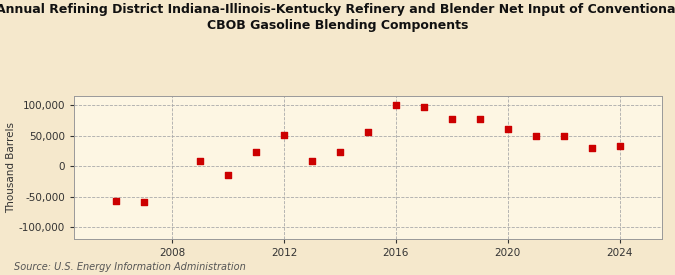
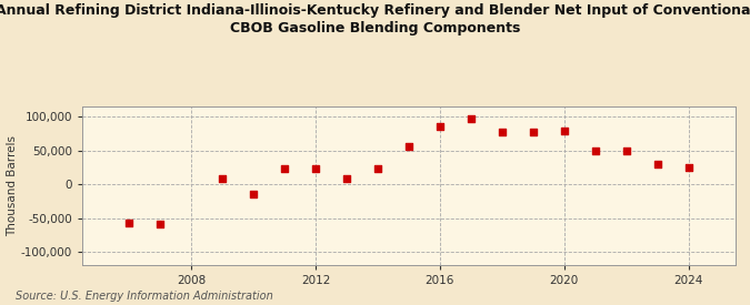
2012: 52,000 -> 23,000
2016: 100,000 -> 86,000
2020: 62,000 -> 80,000
2024: 34,000 -> 25,000
